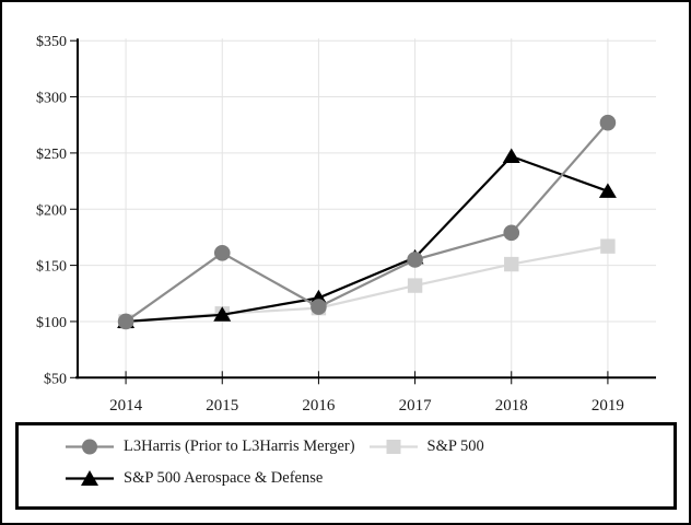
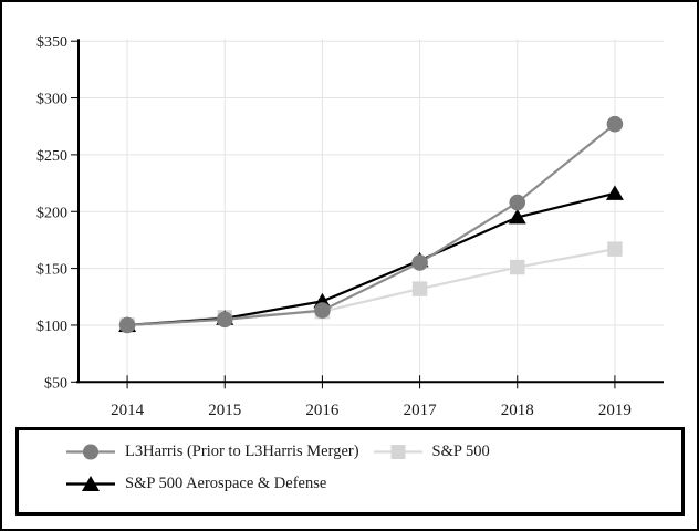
L3Harris (Prior to L3Harris Merger)/2015: $161 -> $105
L3Harris (Prior to L3Harris Merger)/2018: $179 -> $208
S&P 500 Aerospace & Defense/2018: $247 -> $195
